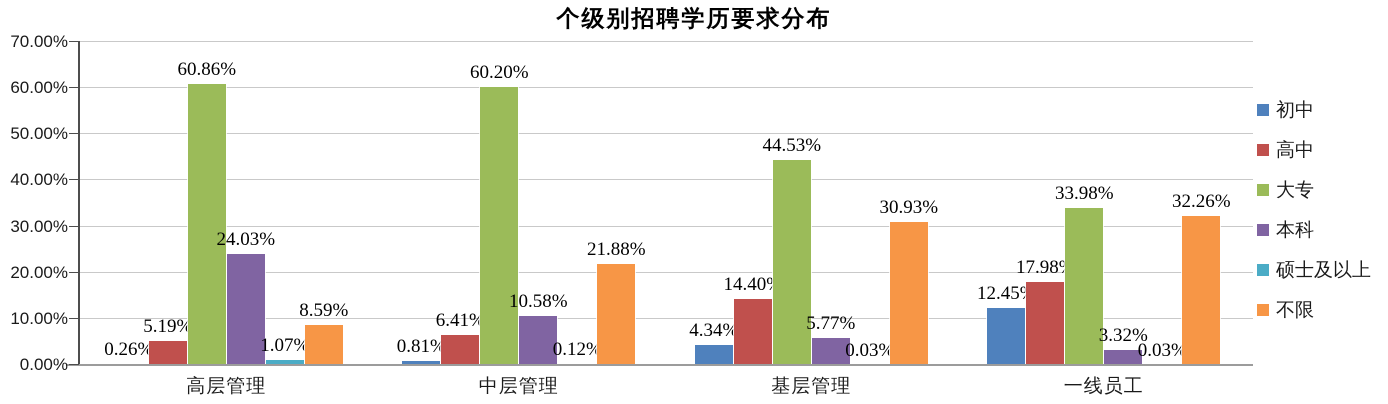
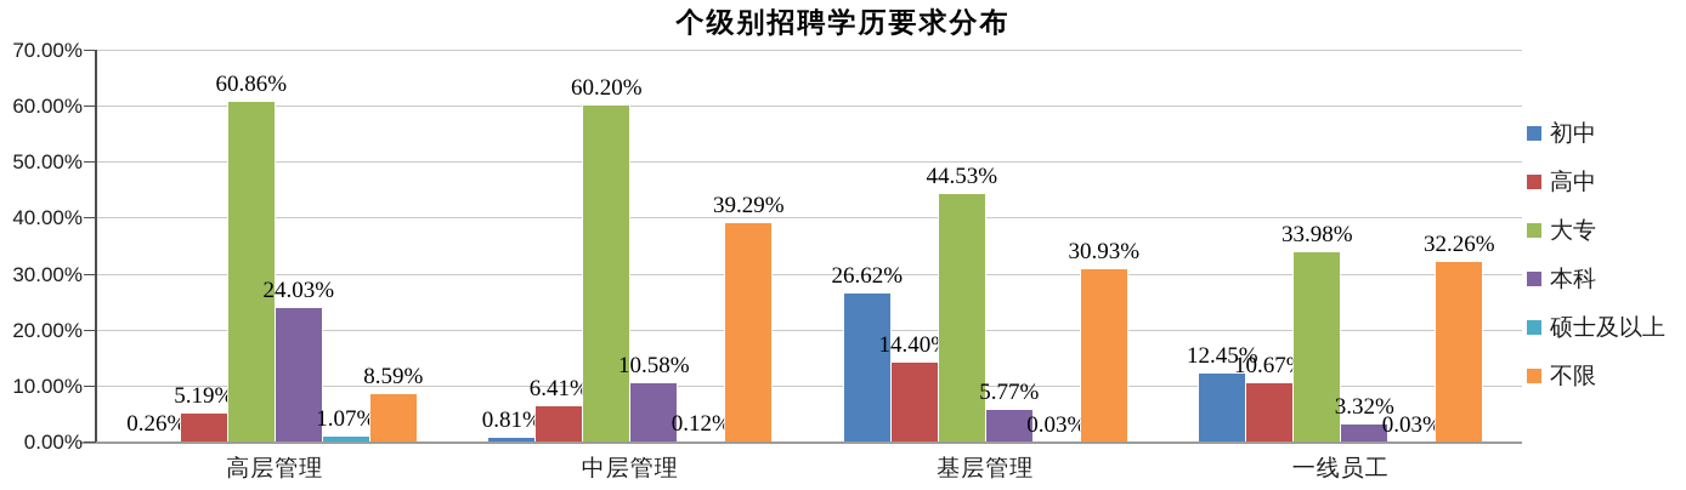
不限/中层管理: 21.88% -> 39.29%
初中/基层管理: 4.34% -> 26.62%
高中/一线员工: 17.98% -> 10.67%
